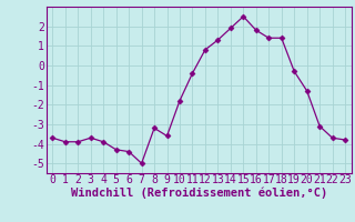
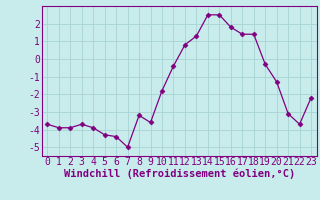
14: 1.9 -> 2.5
23: -3.8 -> -2.2
